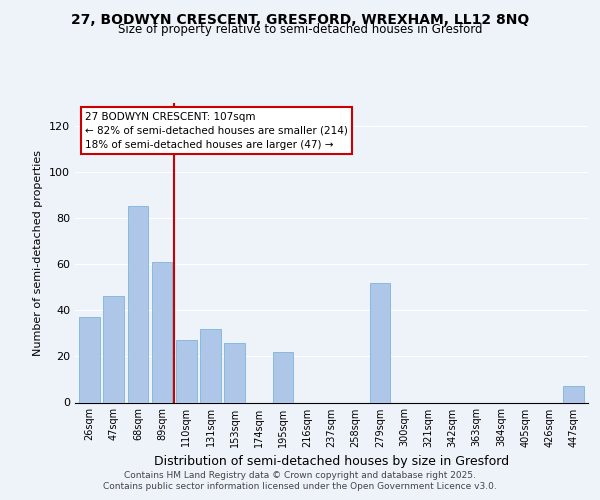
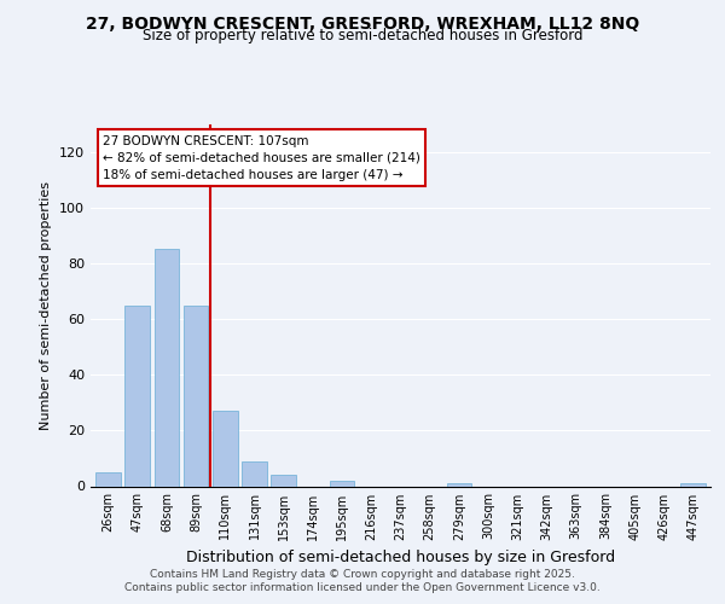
26sqm: 37 -> 5
47sqm: 46 -> 65
89sqm: 61 -> 65
131sqm: 32 -> 9
153sqm: 26 -> 4
195sqm: 22 -> 2
279sqm: 52 -> 1
447sqm: 7 -> 1
